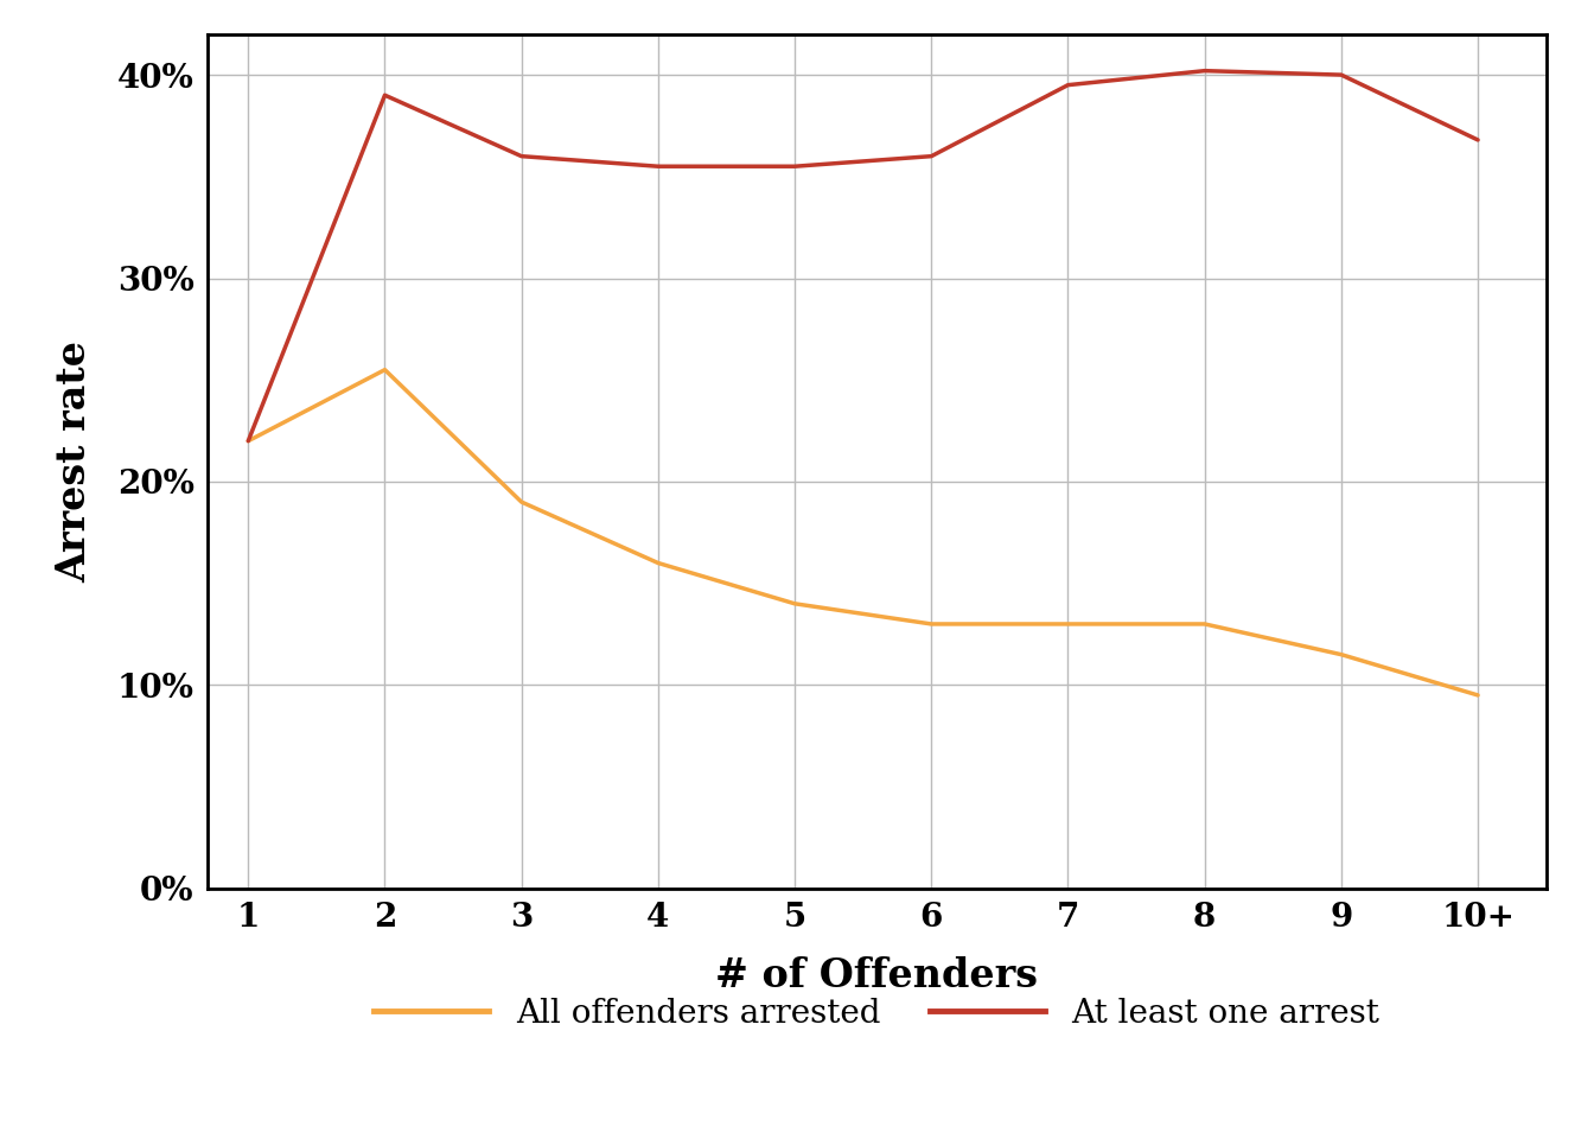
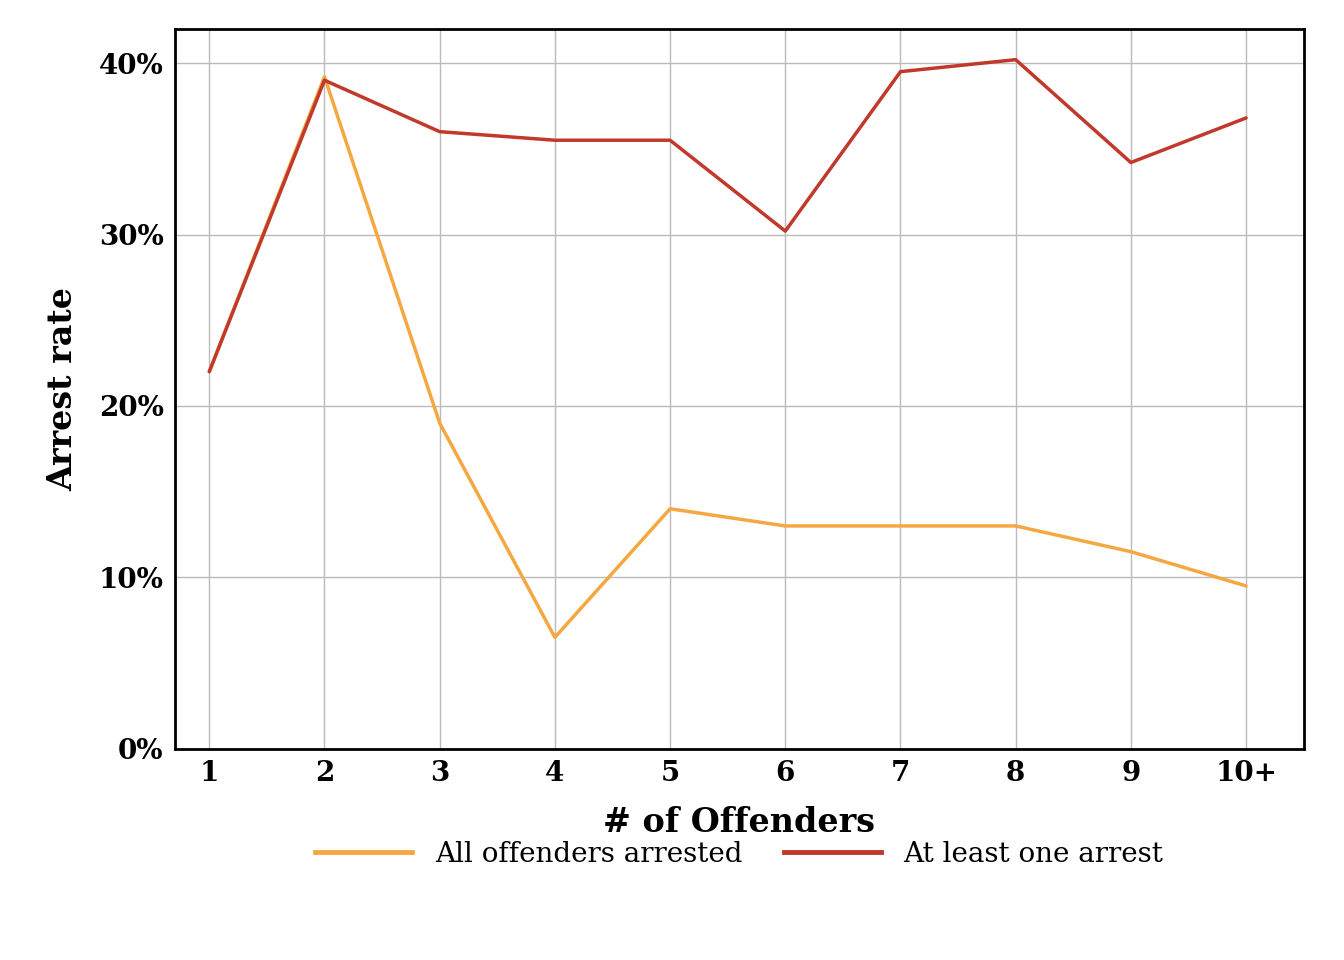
All offenders arrested/2: 25.5% -> 39.2%
All offenders arrested/4: 16.0% -> 6.5%
At least one arrest/6: 36.0% -> 30.2%
At least one arrest/9: 40.0% -> 34.2%
